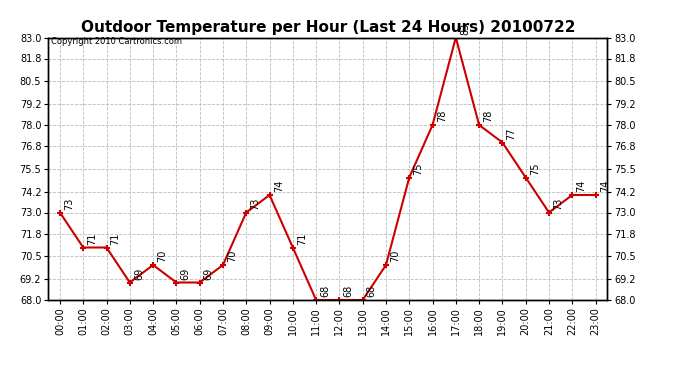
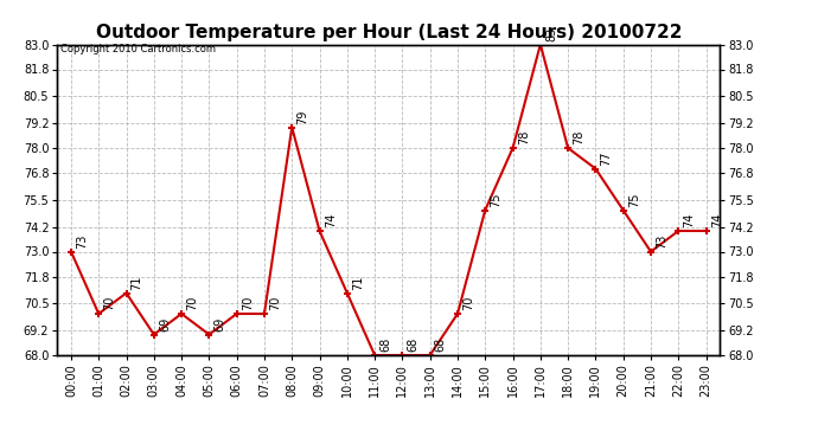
01:00: 71 -> 70
06:00: 69 -> 70
08:00: 73 -> 79
